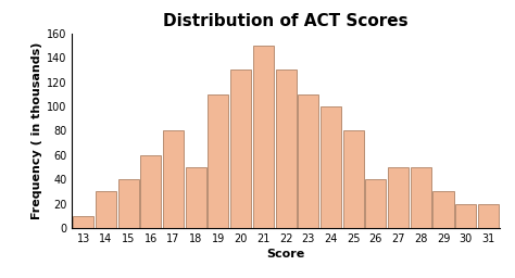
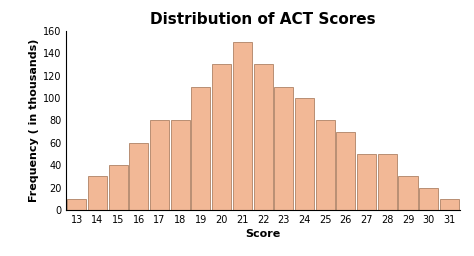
18: 50 -> 80
26: 40 -> 70
31: 20 -> 10
